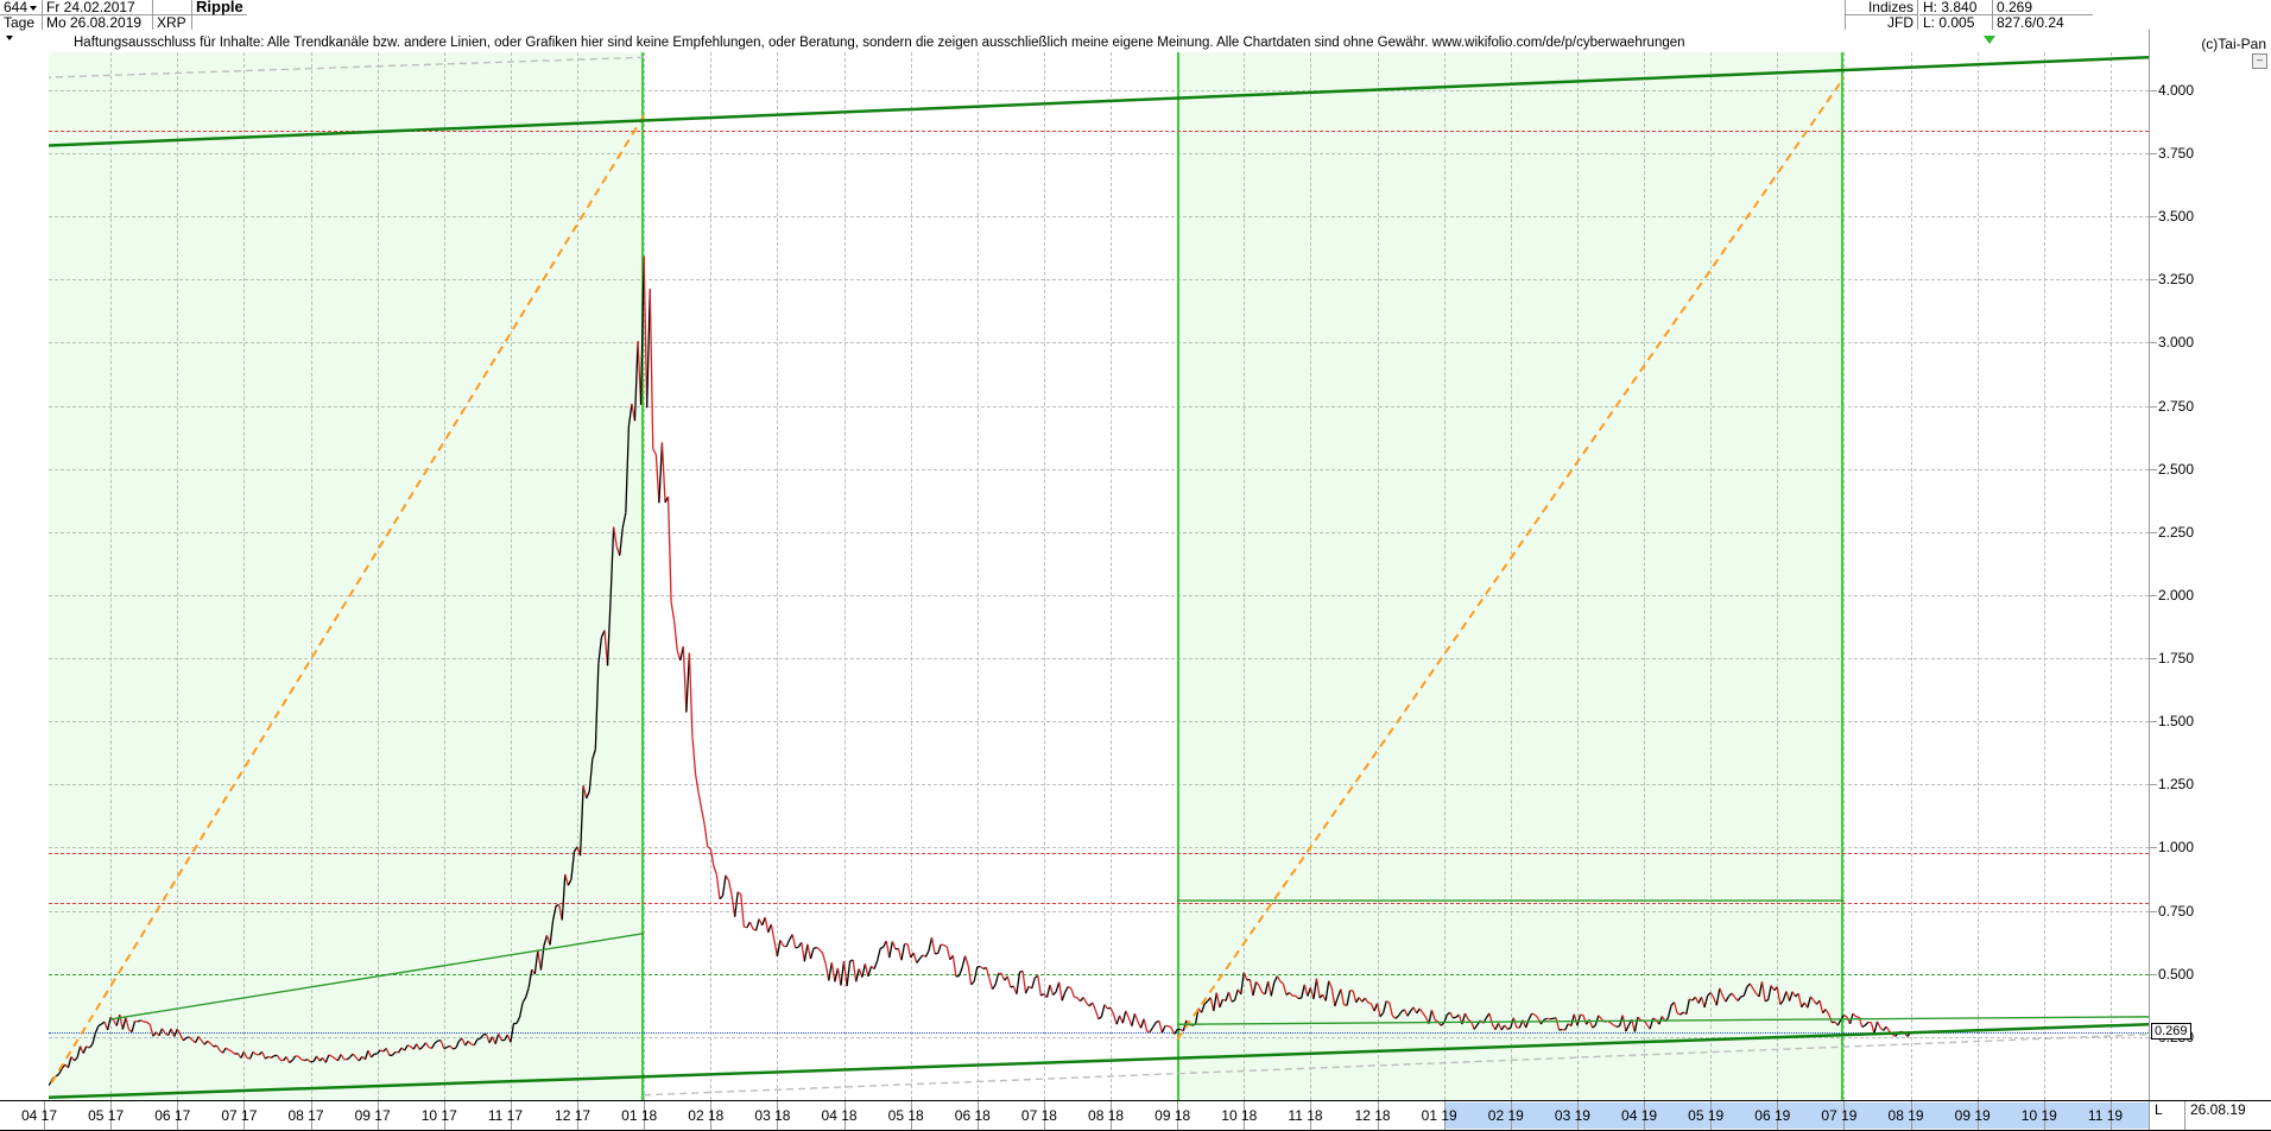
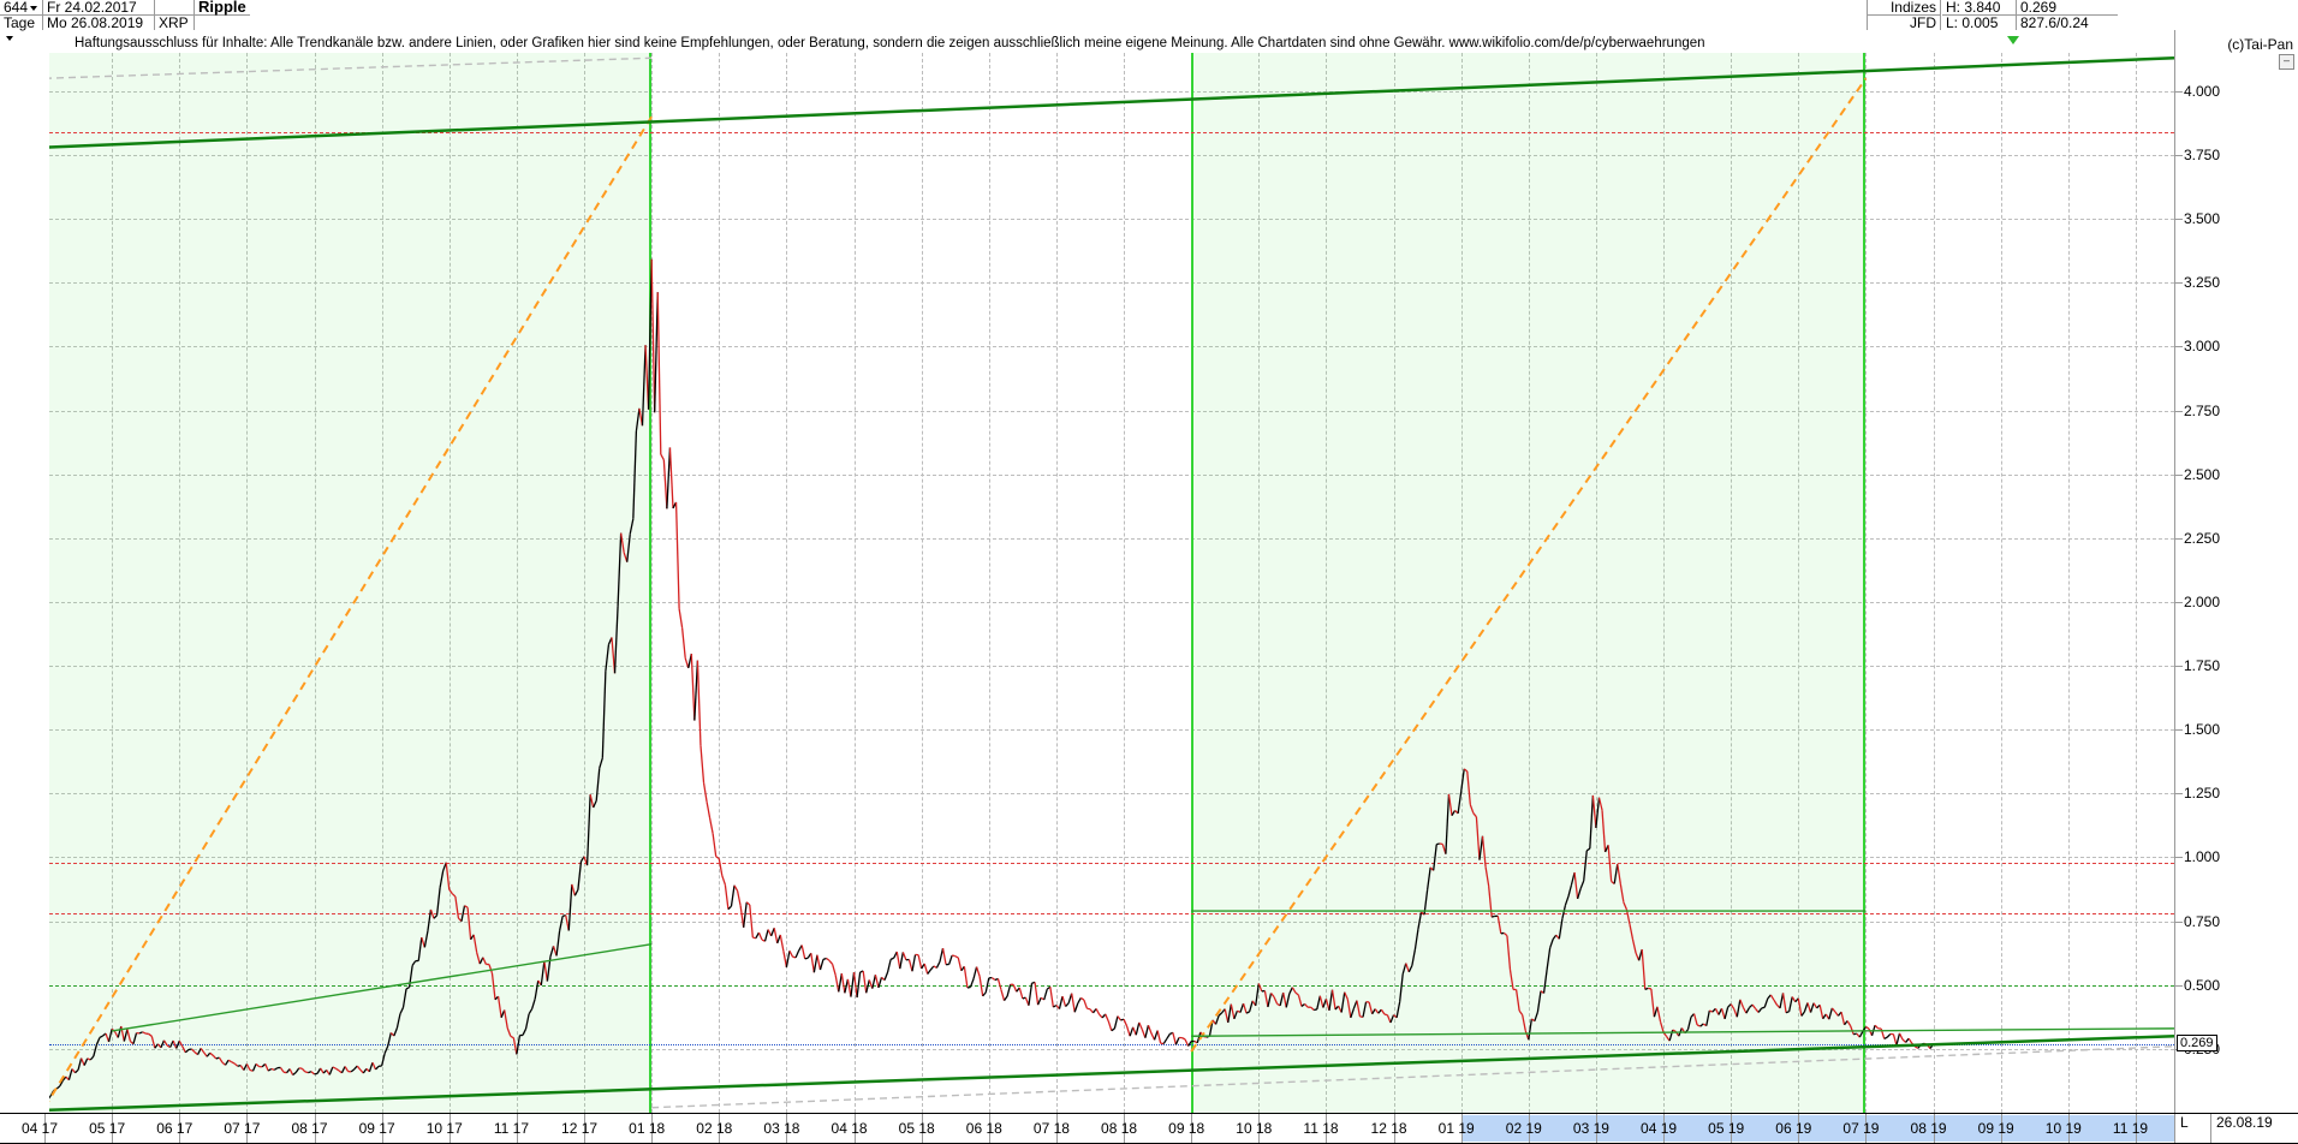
10 17: 0.22 -> 0.94
01 19: 0.32 -> 1.32
03 19: 0.31 -> 1.17
